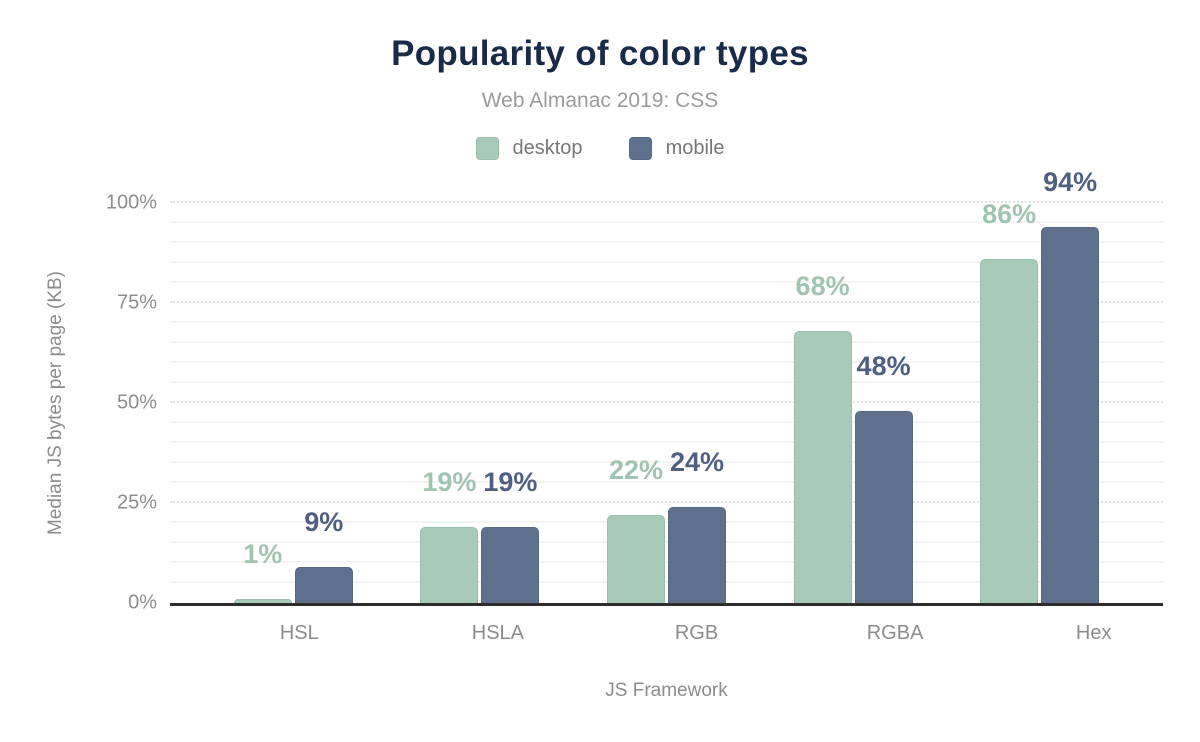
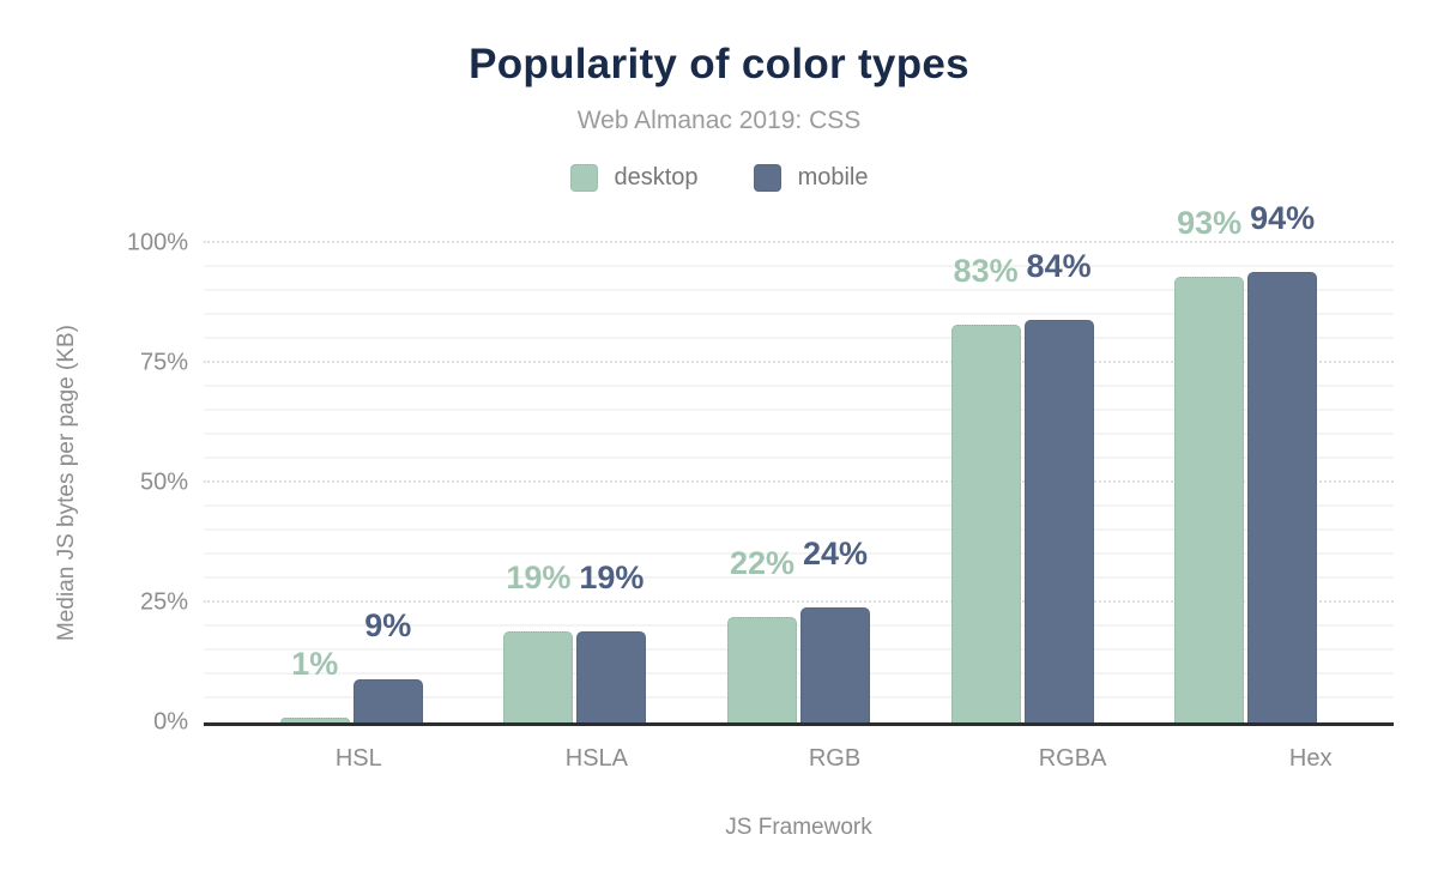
desktop/RGBA: 68% -> 83%
mobile/RGBA: 48% -> 84%
desktop/Hex: 86% -> 93%
